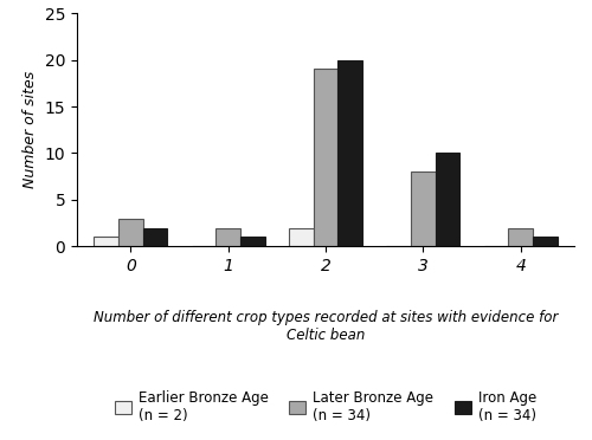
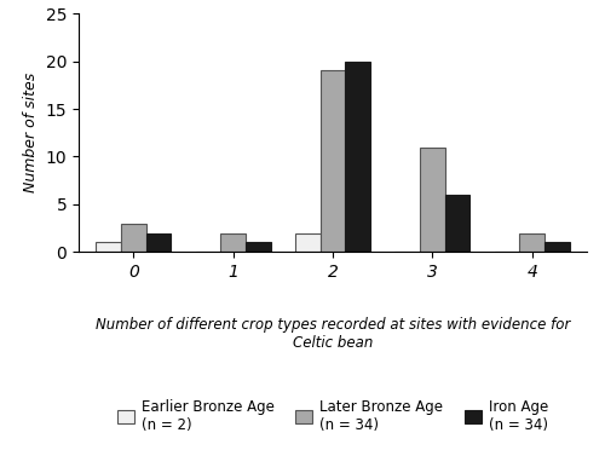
Later Bronze Age (n = 34)/3: 8 -> 11
Iron Age (n = 34)/3: 10 -> 6
